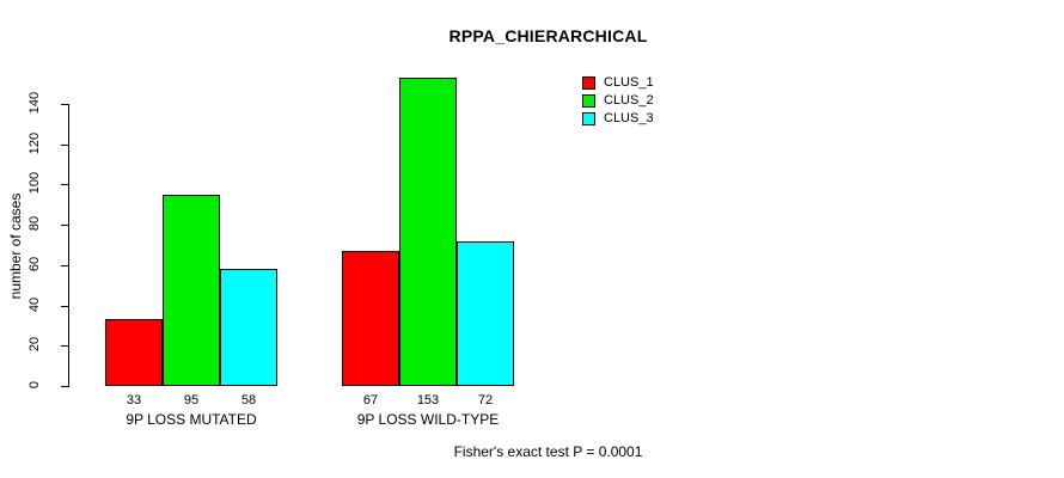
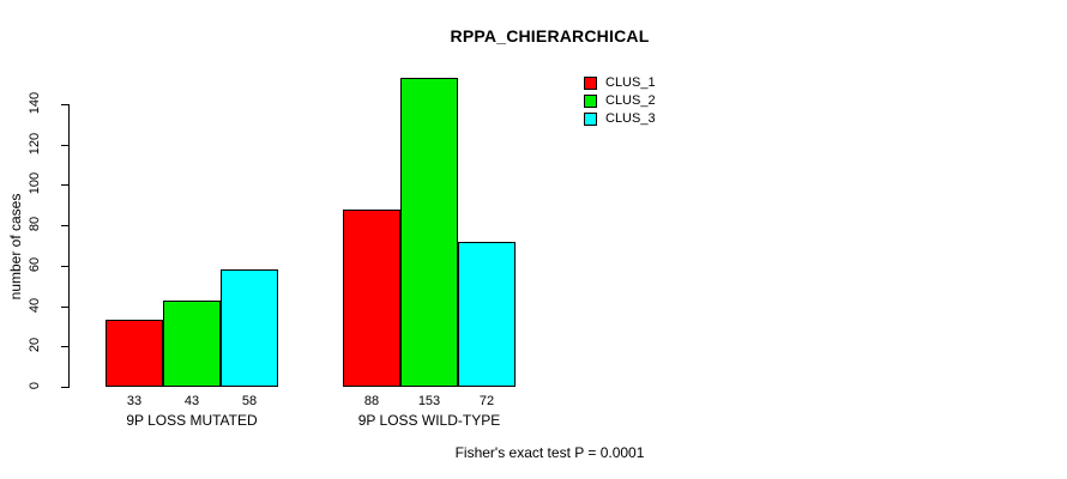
CLUS_2/9P LOSS MUTATED: 95 -> 43
CLUS_1/9P LOSS WILD-TYPE: 67 -> 88
